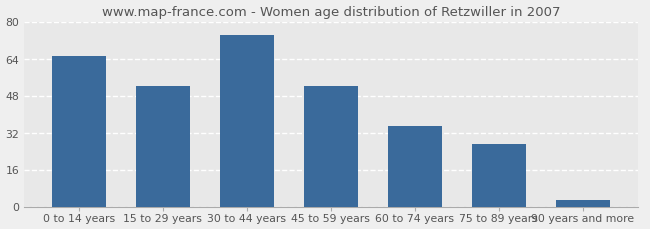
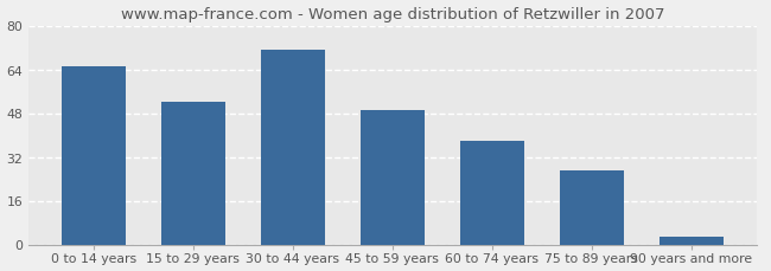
30 to 44 years: 74 -> 71
45 to 59 years: 52 -> 49
60 to 74 years: 35 -> 38
